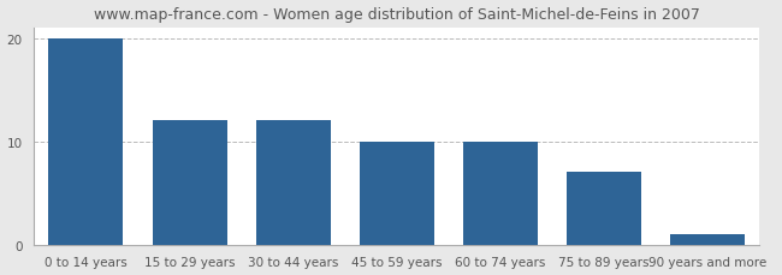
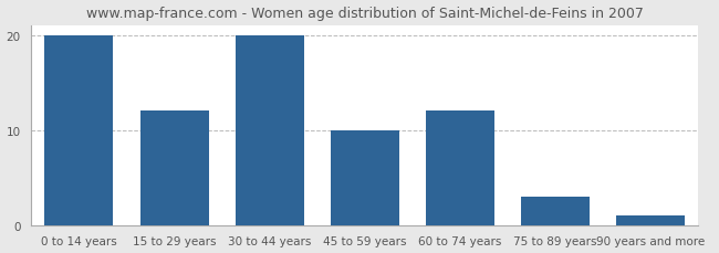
30 to 44 years: 12 -> 20
60 to 74 years: 10 -> 12
75 to 89 years: 7 -> 3
